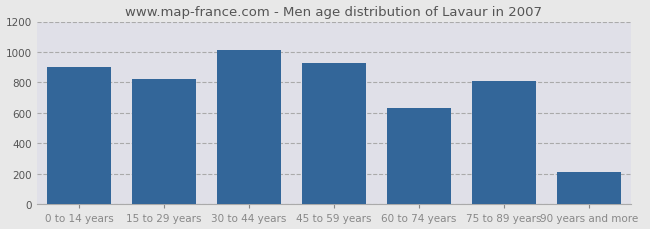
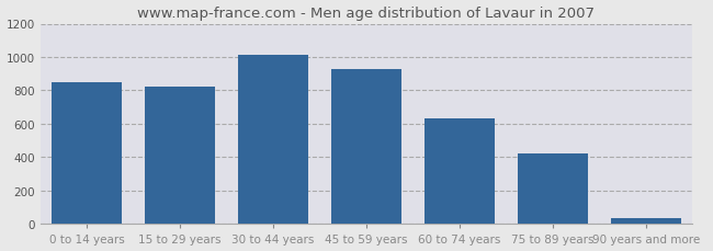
0 to 14 years: 900 -> 850
75 to 89 years: 810 -> 420
90 years and more: 210 -> 40
